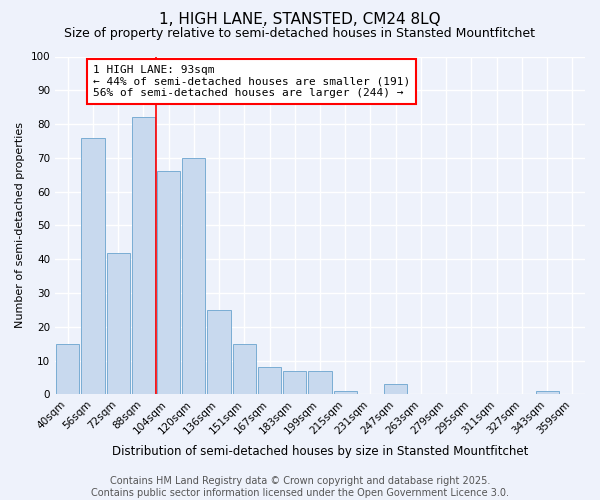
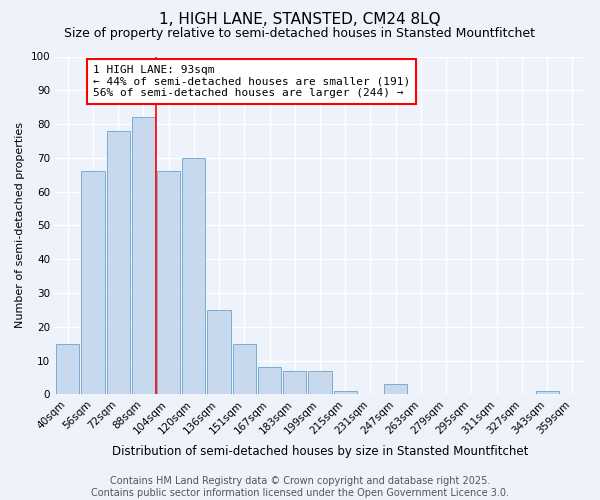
56sqm: 76 -> 66
72sqm: 42 -> 78
